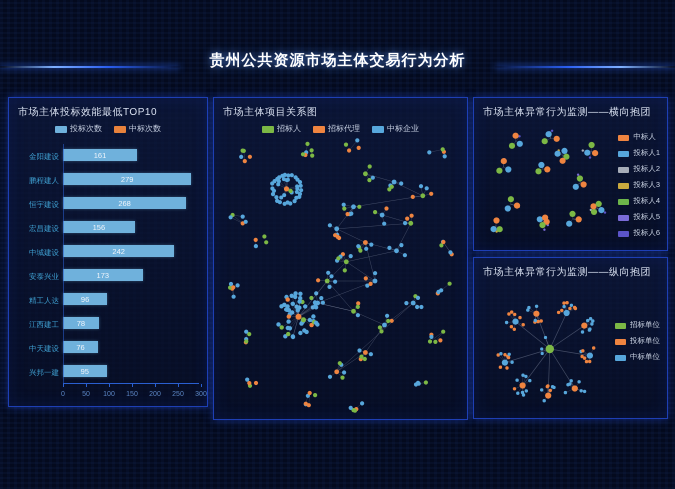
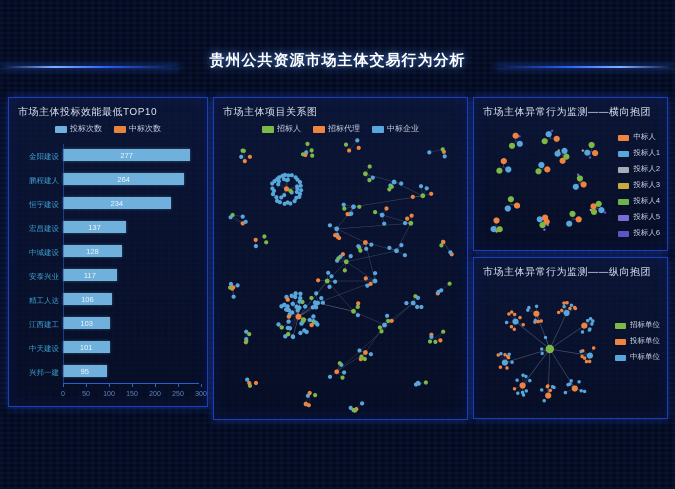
市场主体投标效能最低TOP10/金阳建设: 161 -> 277
市场主体投标效能最低TOP10/鹏程建人: 279 -> 264
市场主体投标效能最低TOP10/恒宇建设: 268 -> 234
市场主体投标效能最低TOP10/宏昌建设: 156 -> 137
市场主体投标效能最低TOP10/中城建设: 242 -> 128
市场主体投标效能最低TOP10/安泰兴业: 173 -> 117
市场主体投标效能最低TOP10/精工人达: 96 -> 106
市场主体投标效能最低TOP10/江西建工: 78 -> 103
市场主体投标效能最低TOP10/中天建设: 76 -> 101
